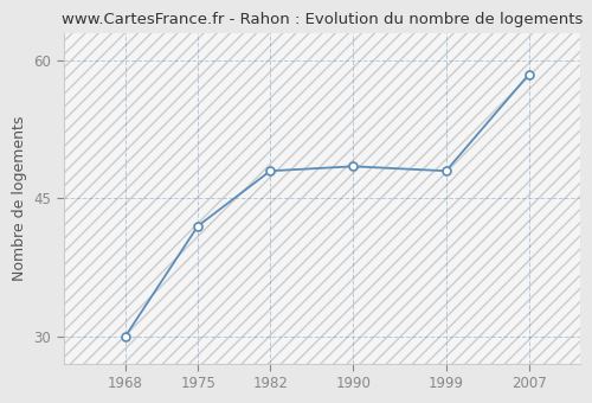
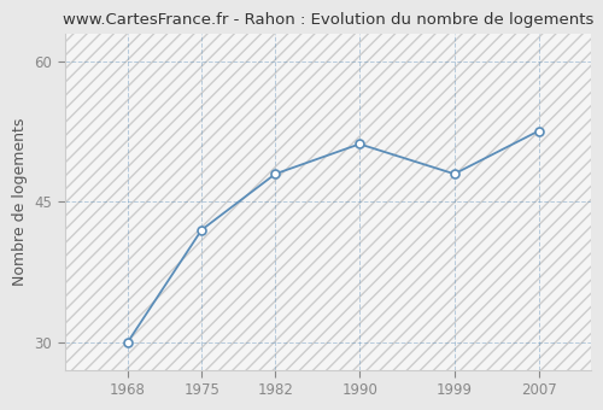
1990: 48.5 -> 51.2
2007: 58.5 -> 52.6
